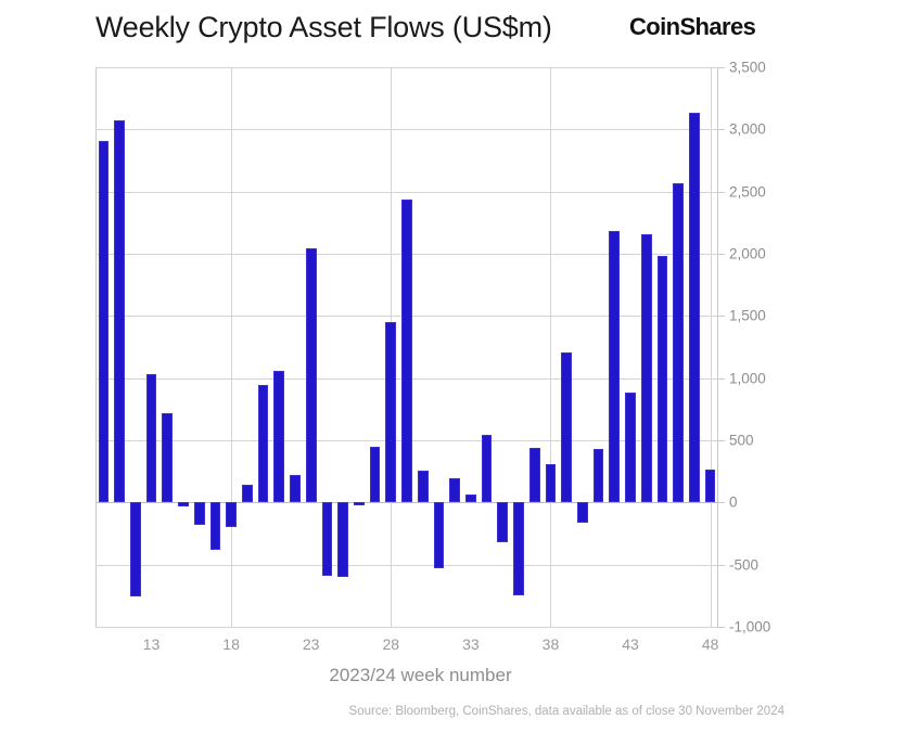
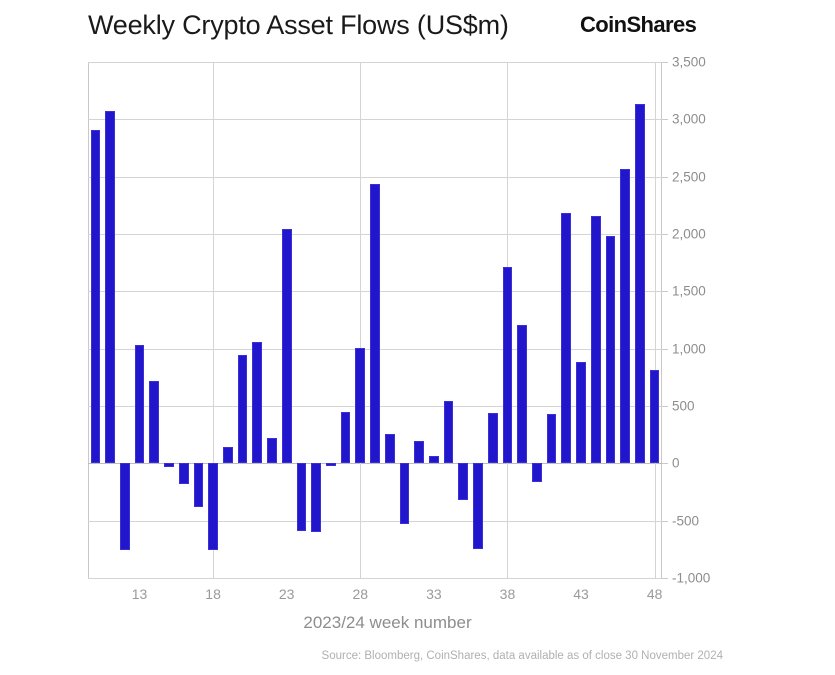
18: -200 -> -760
28: 1450 -> 1010
38: 310 -> 1710
48: 260 -> 810
